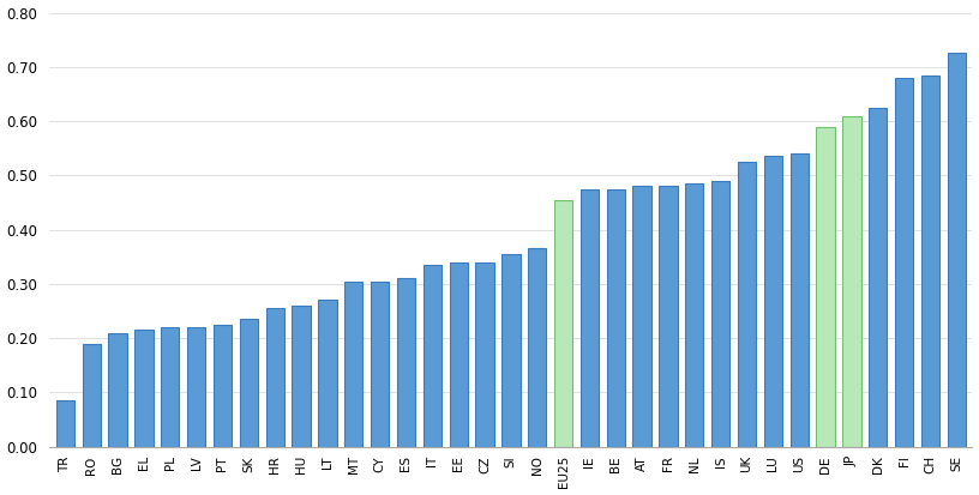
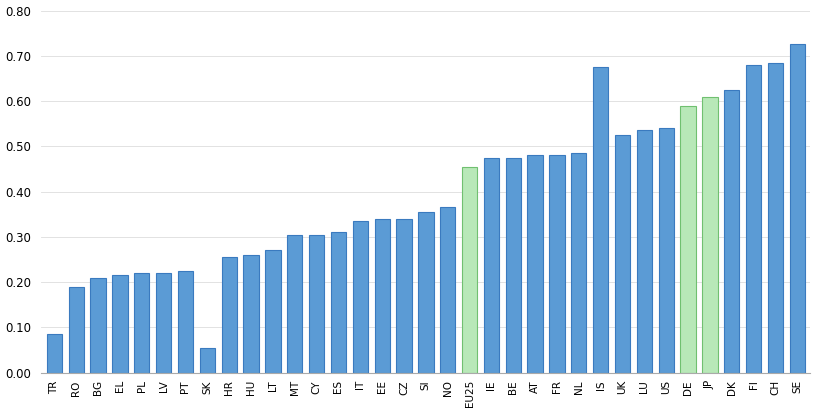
SK: 0.235 -> 0.055
IS: 0.490 -> 0.675
